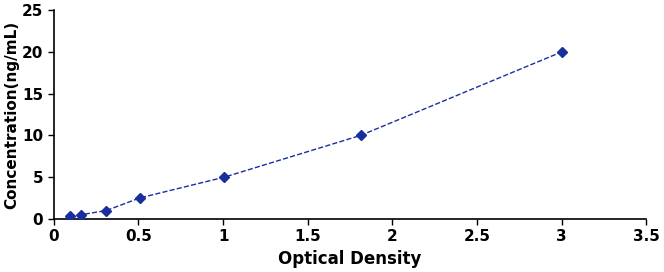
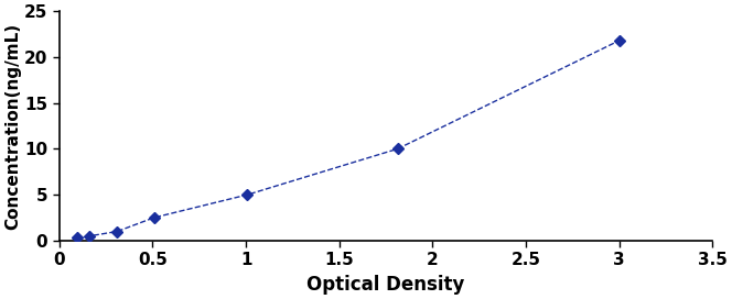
3: 20.0 -> 21.8
